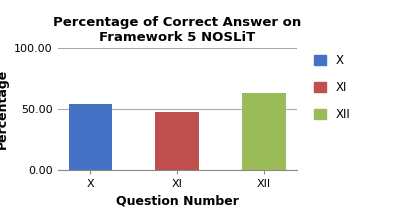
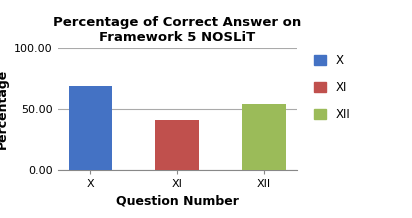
X: 54 -> 69
XI: 48 -> 41
XII: 63 -> 54
